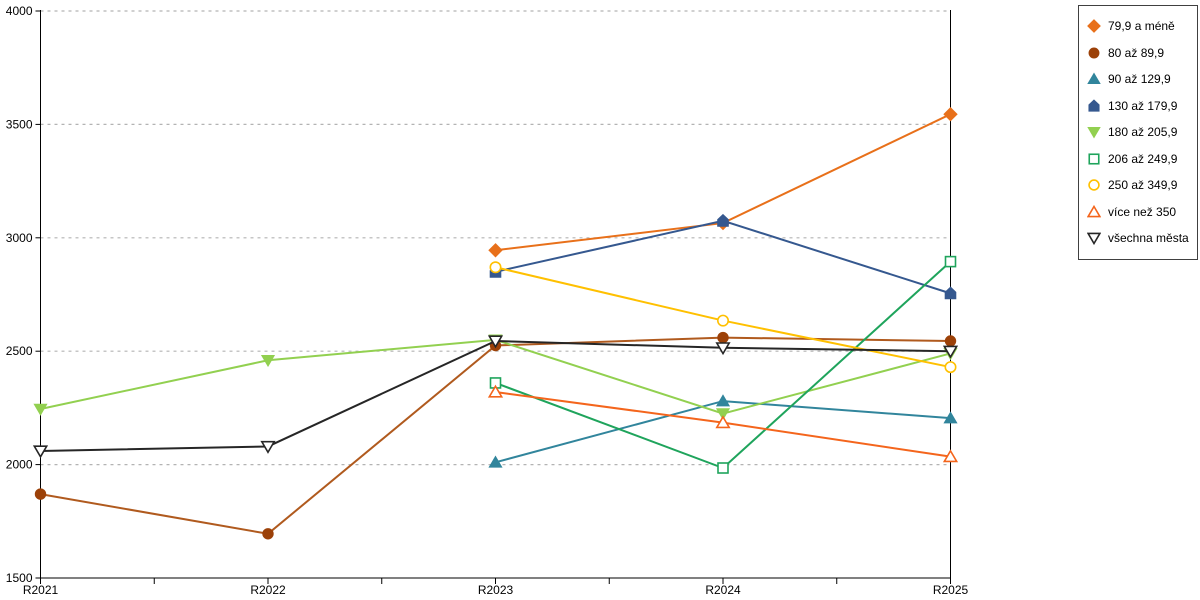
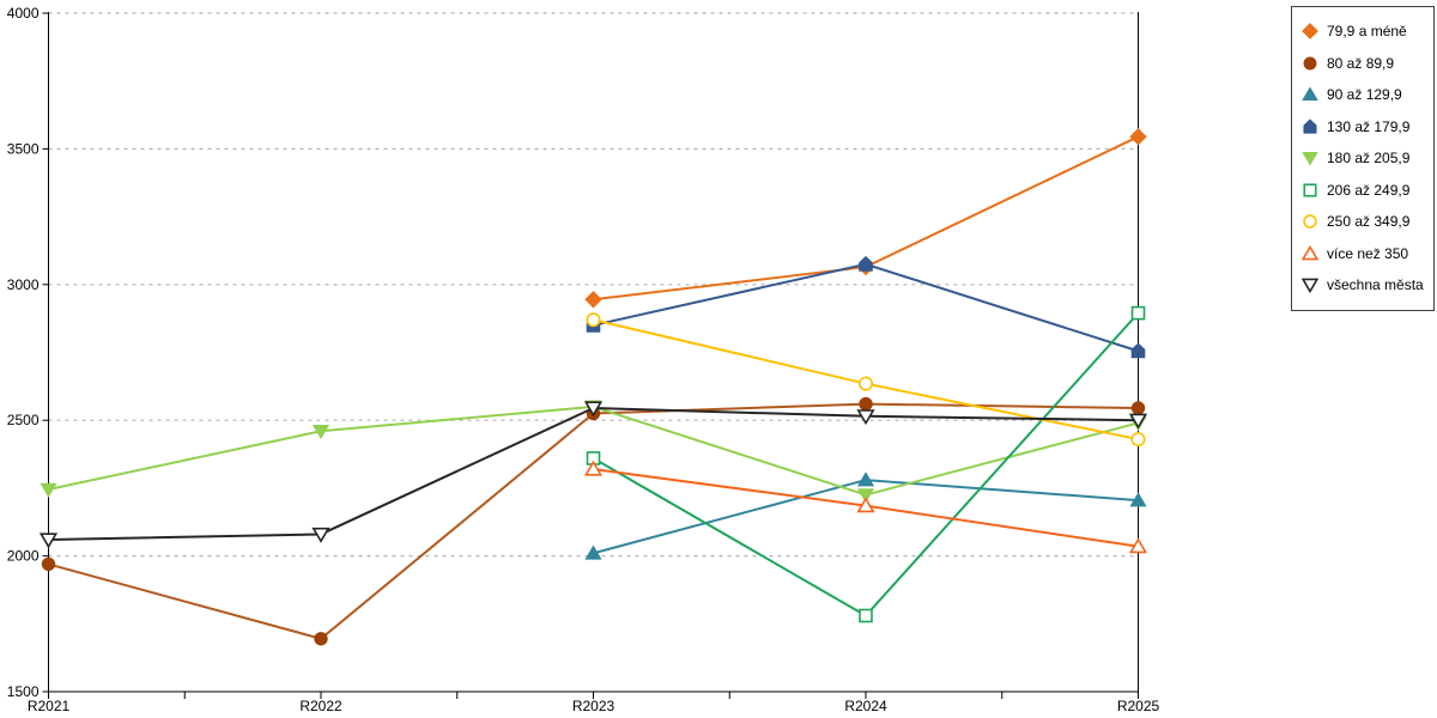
80 až 89,9/R2021: 1870 -> 1970
206 až 249,9/R2024: 1980 -> 1780
